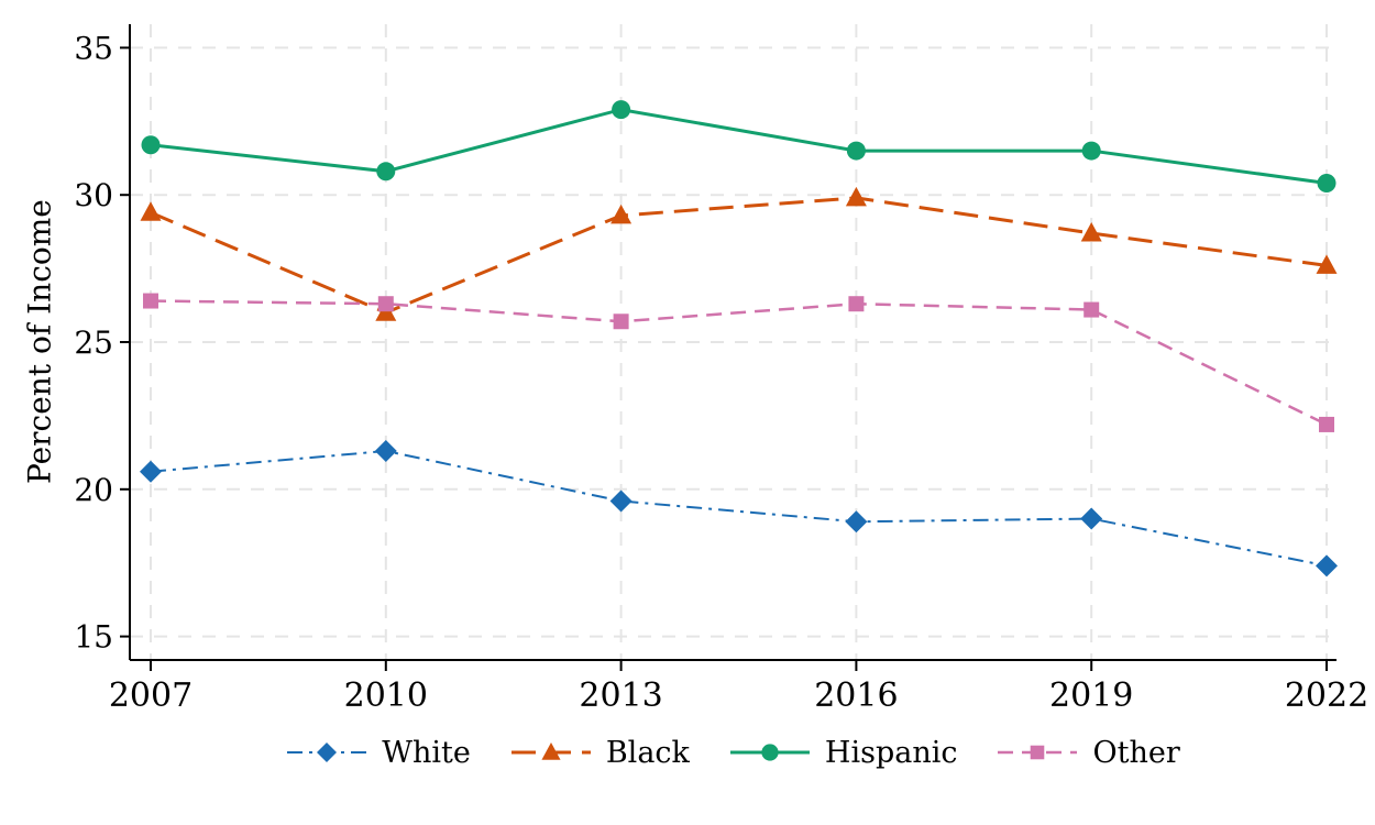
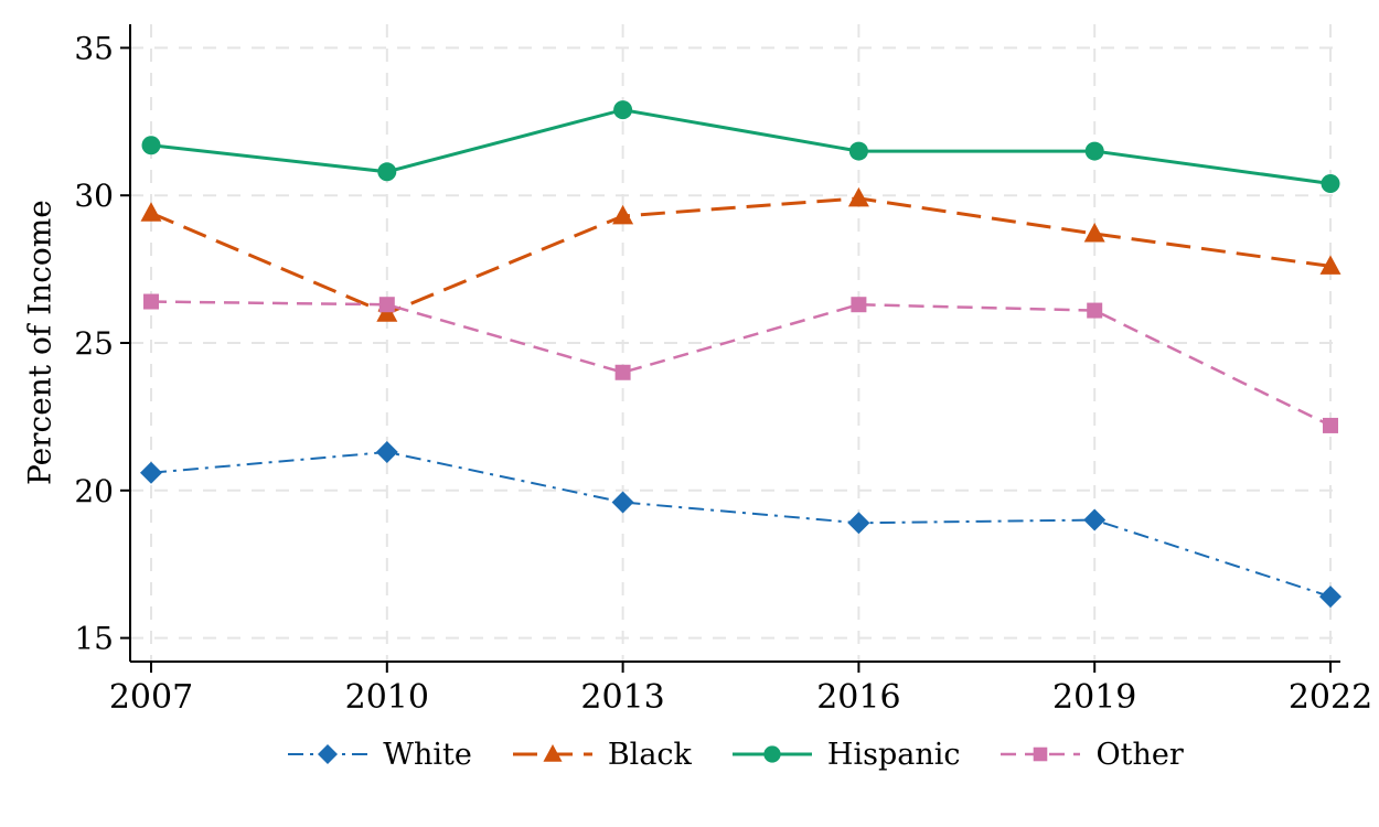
Other/2013: 25.7 -> 24.0
White/2022: 17.4 -> 16.4
